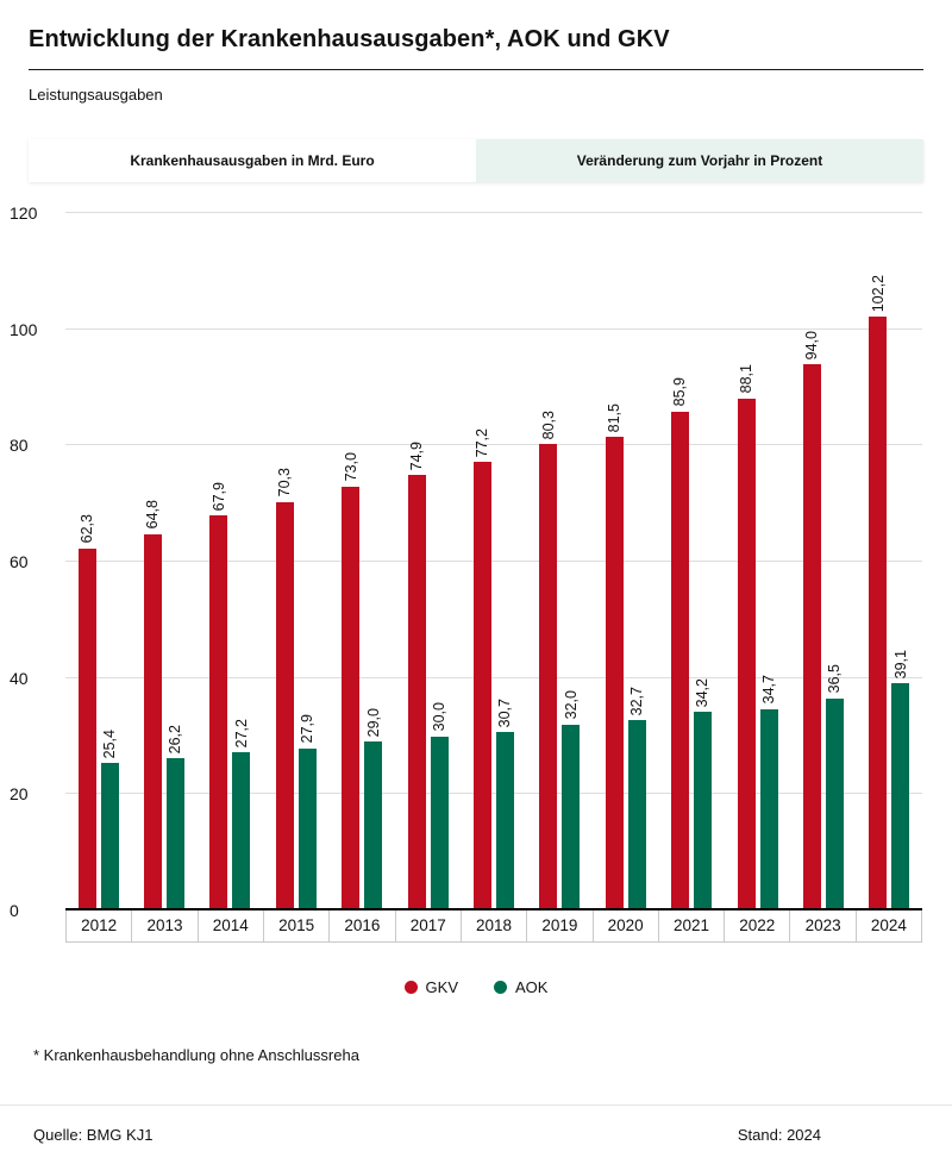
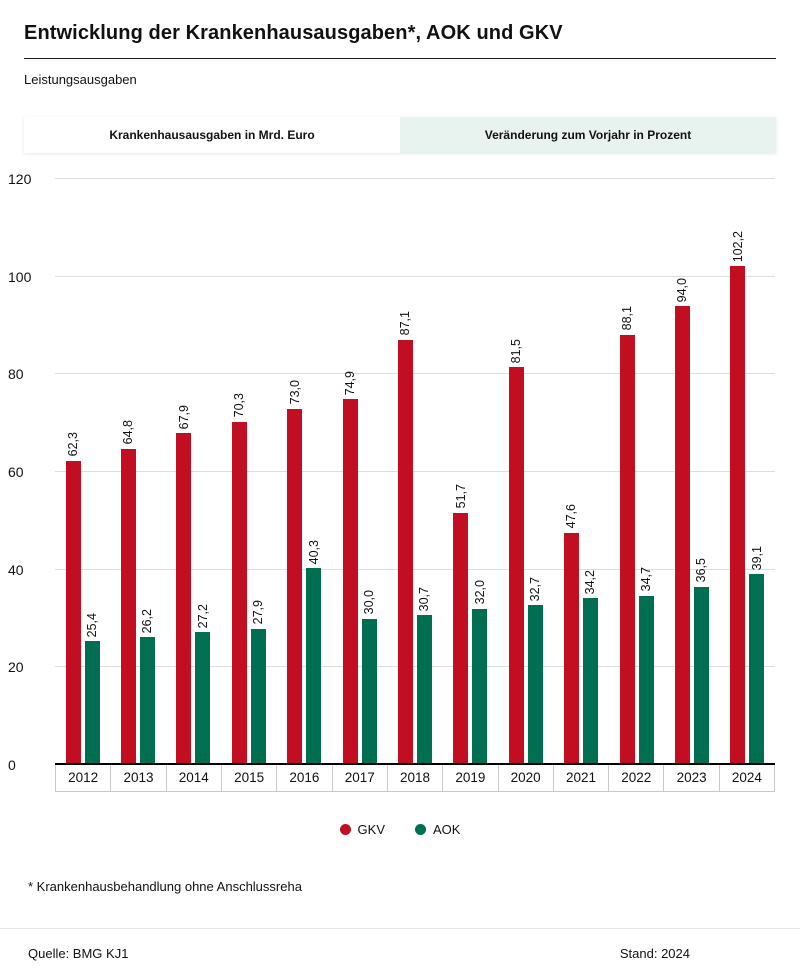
AOK/2016: 29,0 -> 40,3
GKV/2018: 77,2 -> 87,1
GKV/2019: 80,3 -> 51,7
GKV/2021: 85,9 -> 47,6
